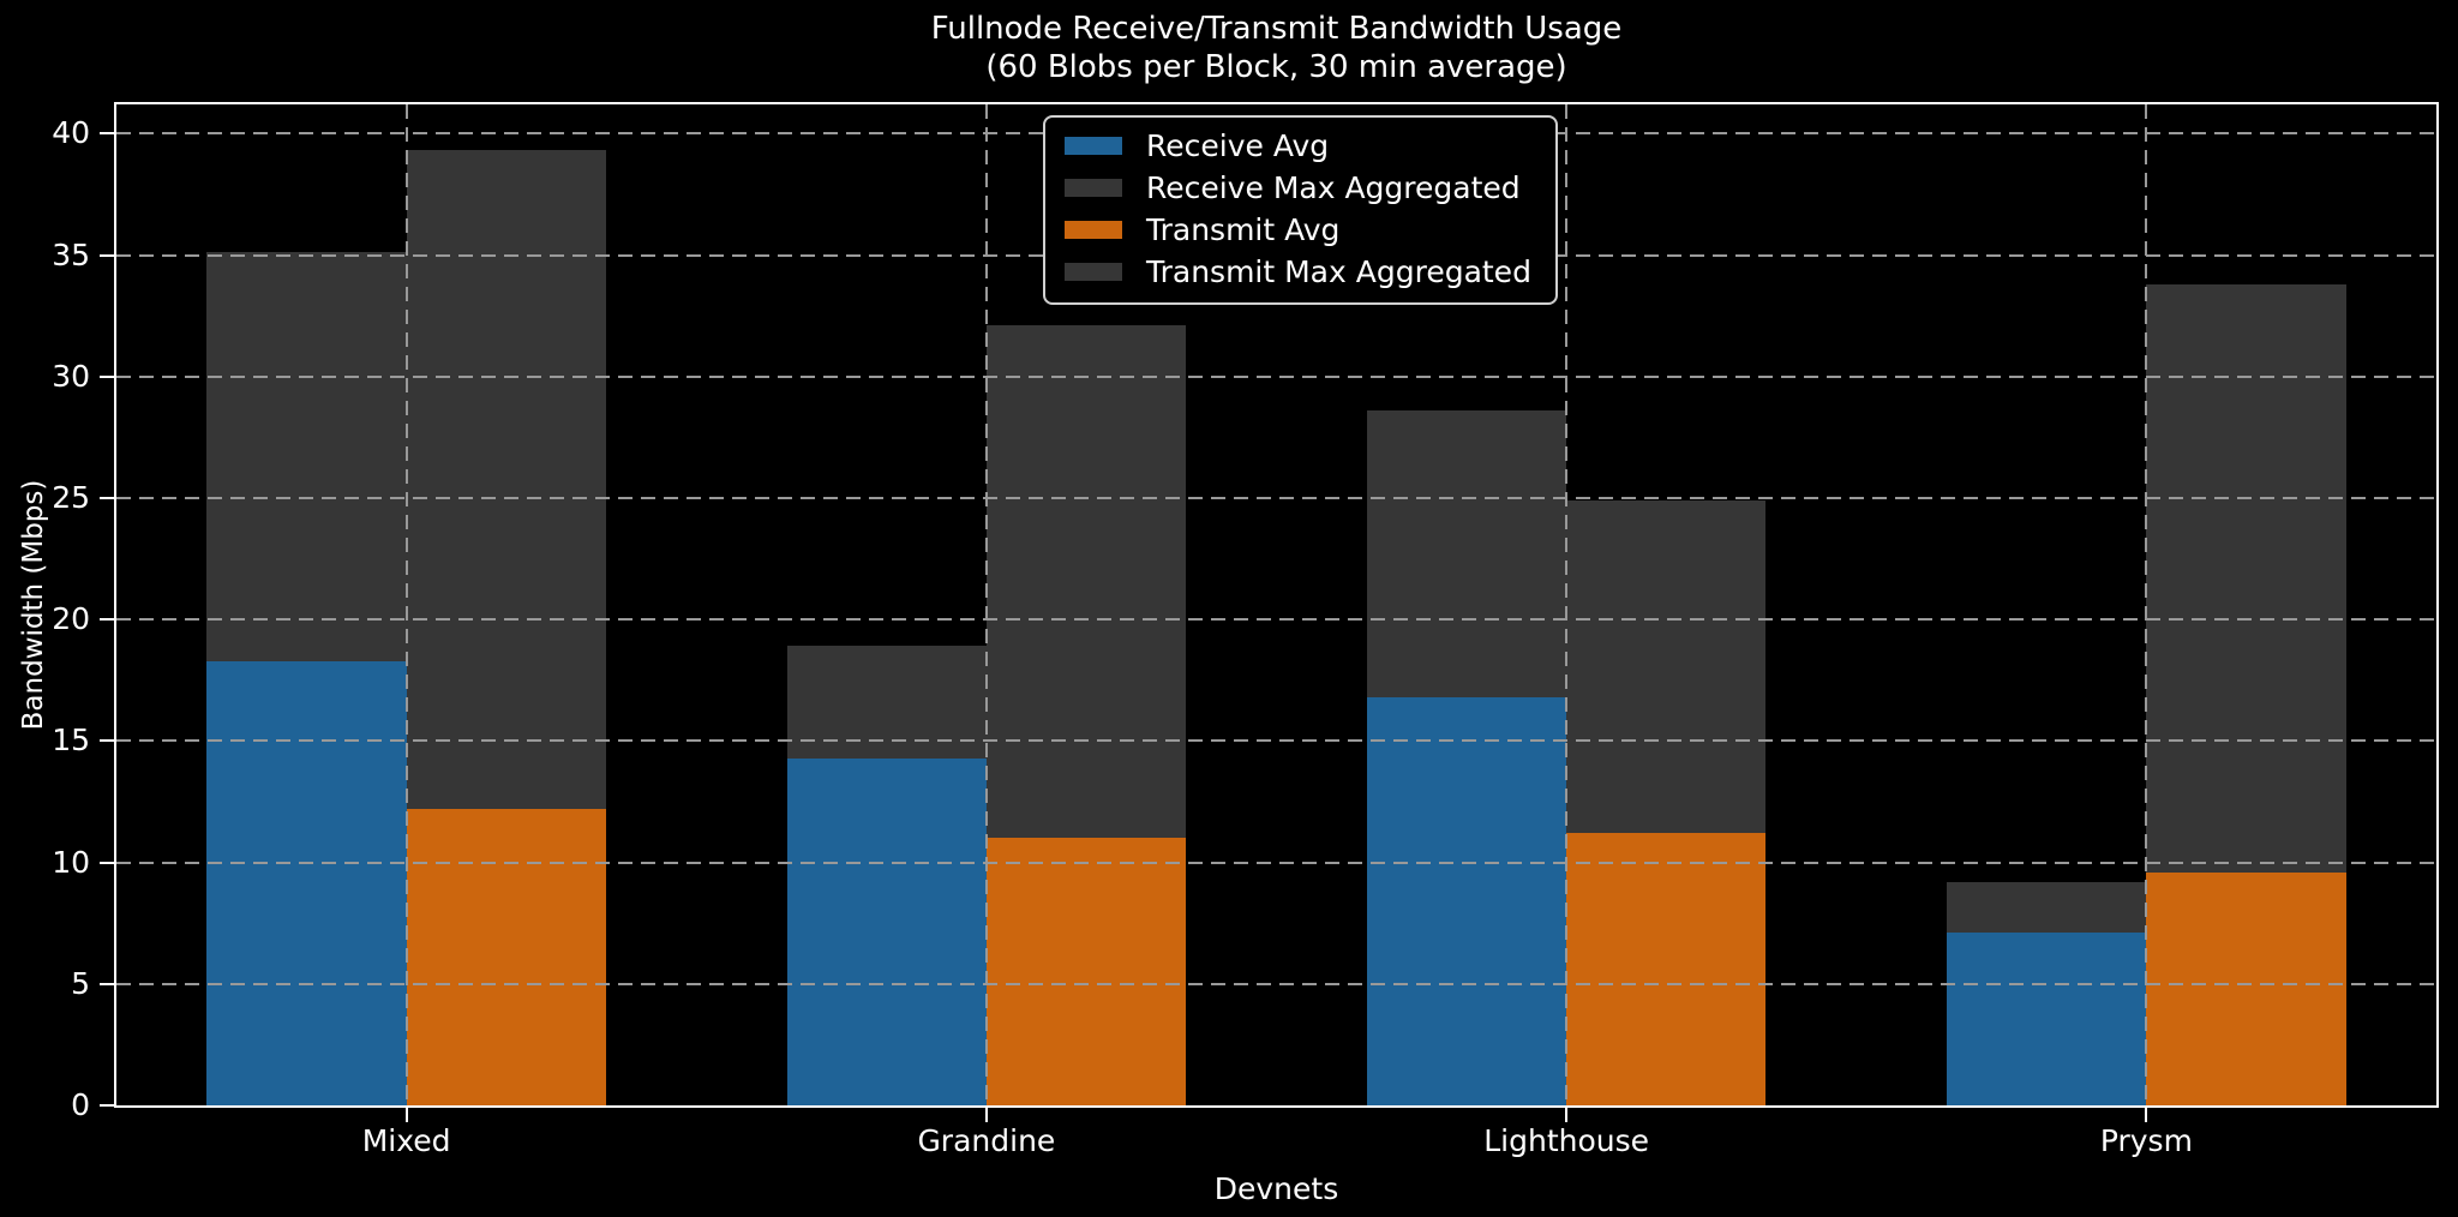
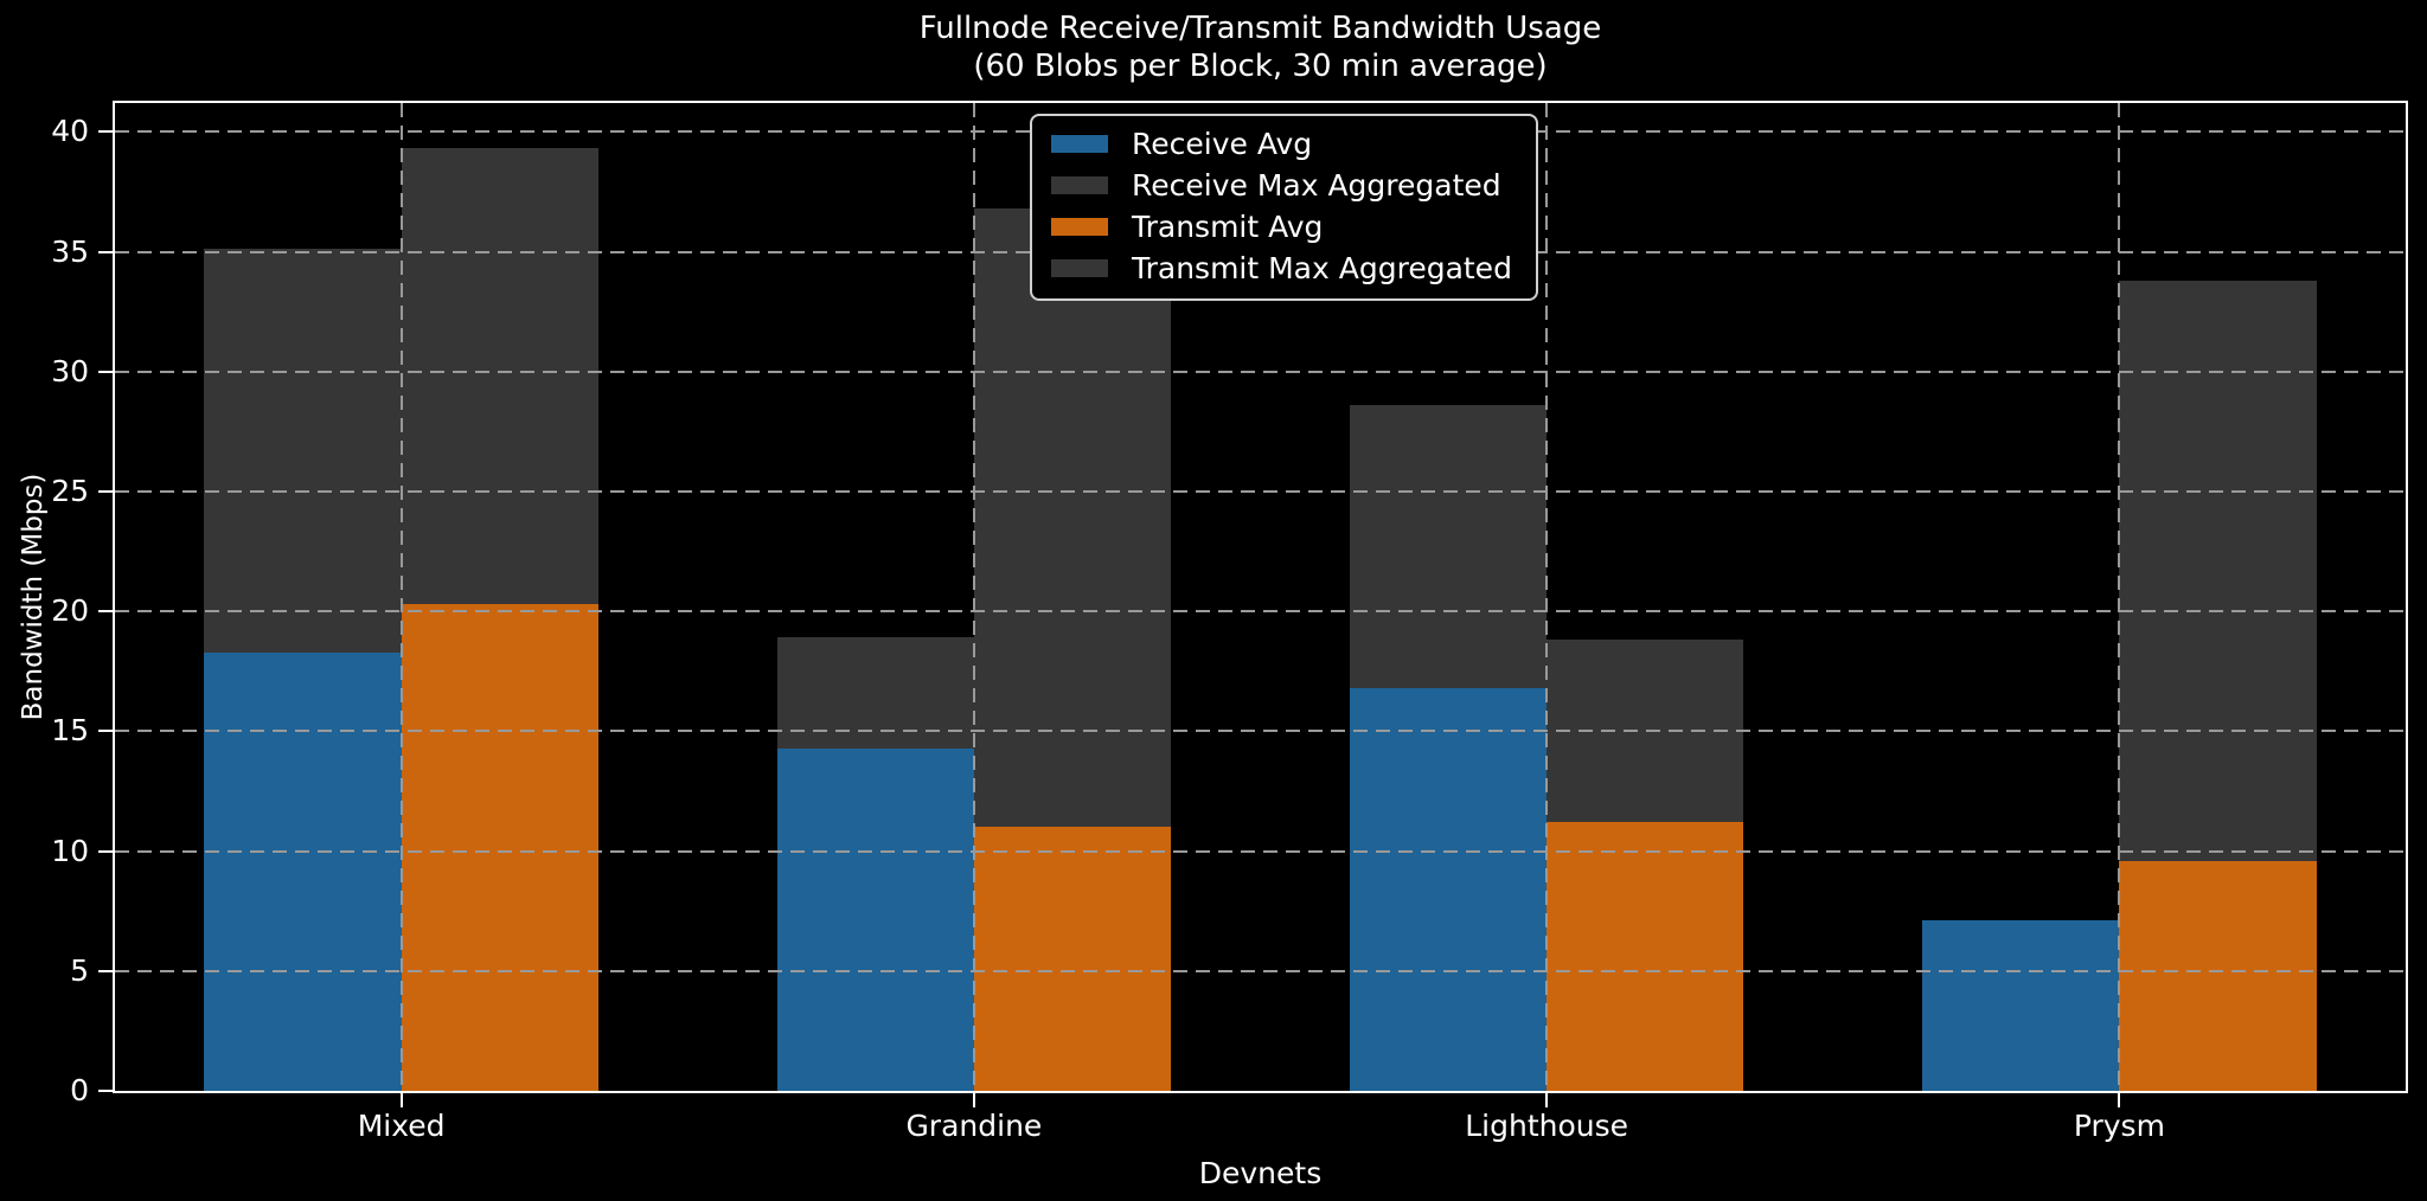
Transmit Avg/Mixed: 12.2 -> 20.3
Transmit Max Aggregated/Grandine: 32.1 -> 36.8
Transmit Max Aggregated/Lighthouse: 24.9 -> 18.8
Receive Max Aggregated/Prysm: 9.2 -> 4.9
